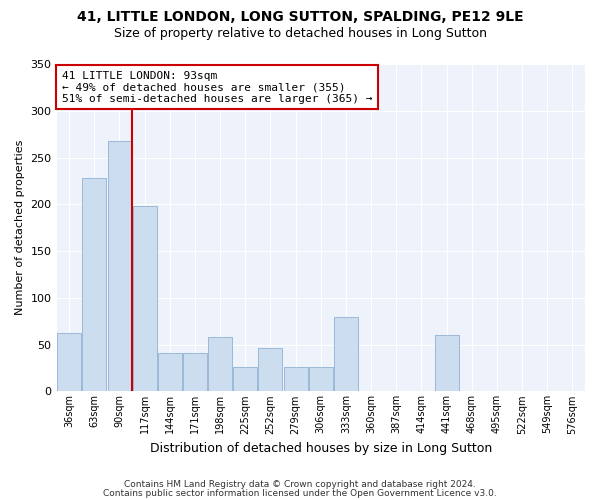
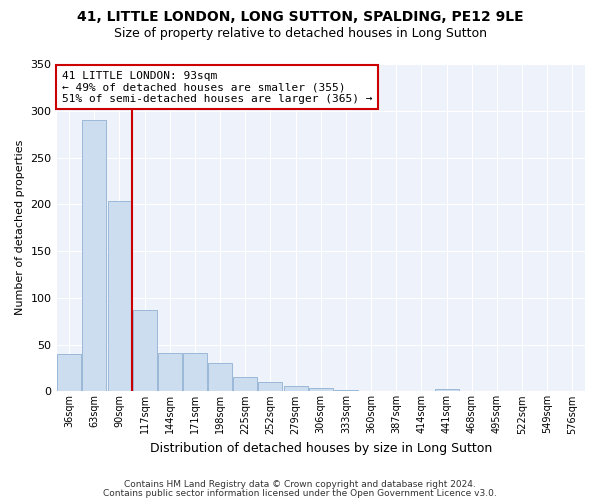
36sqm: 62 -> 40
63sqm: 228 -> 290
90sqm: 268 -> 204
117sqm: 198 -> 87
198sqm: 58 -> 30
225sqm: 26 -> 15
252sqm: 46 -> 10
279sqm: 26 -> 6
306sqm: 26 -> 4
333sqm: 80 -> 2
441sqm: 60 -> 3
